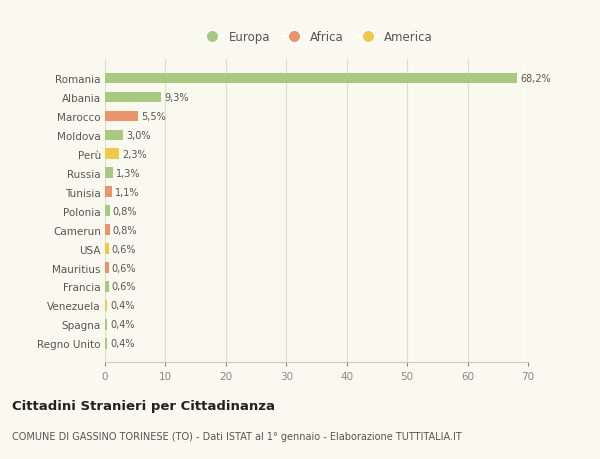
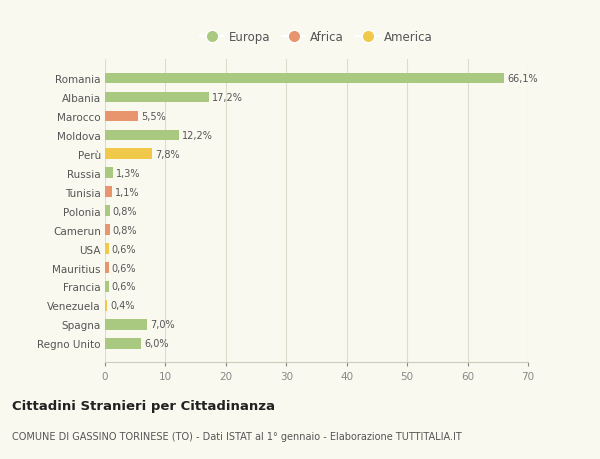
Romania: 68,2% -> 66,1%
Albania: 9,3% -> 17,2%
Moldova: 3,0% -> 12,2%
Perù: 2,3% -> 7,8%
Spagna: 0,4% -> 7,0%
Regno Unito: 0,4% -> 6,0%
